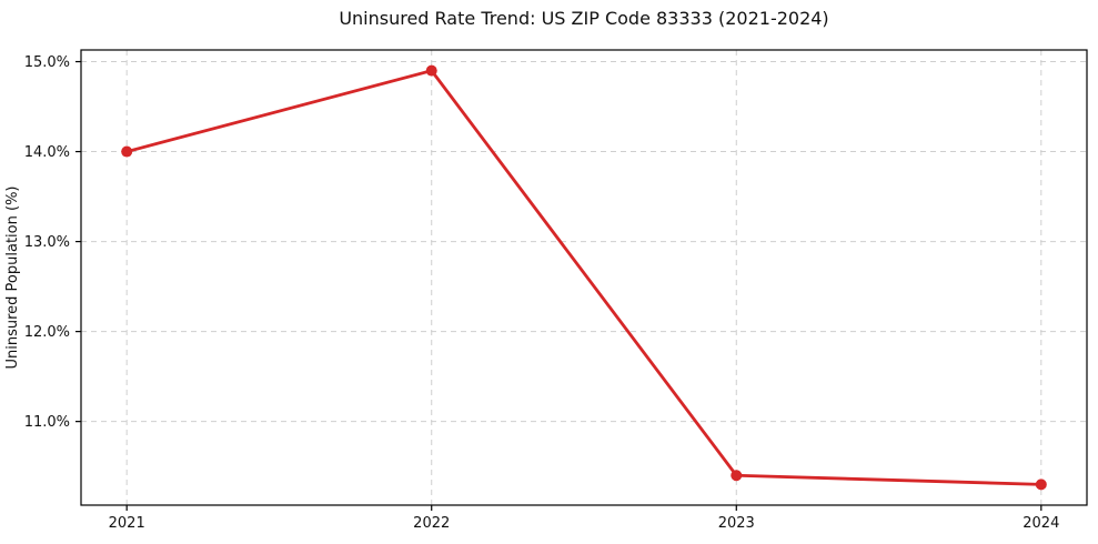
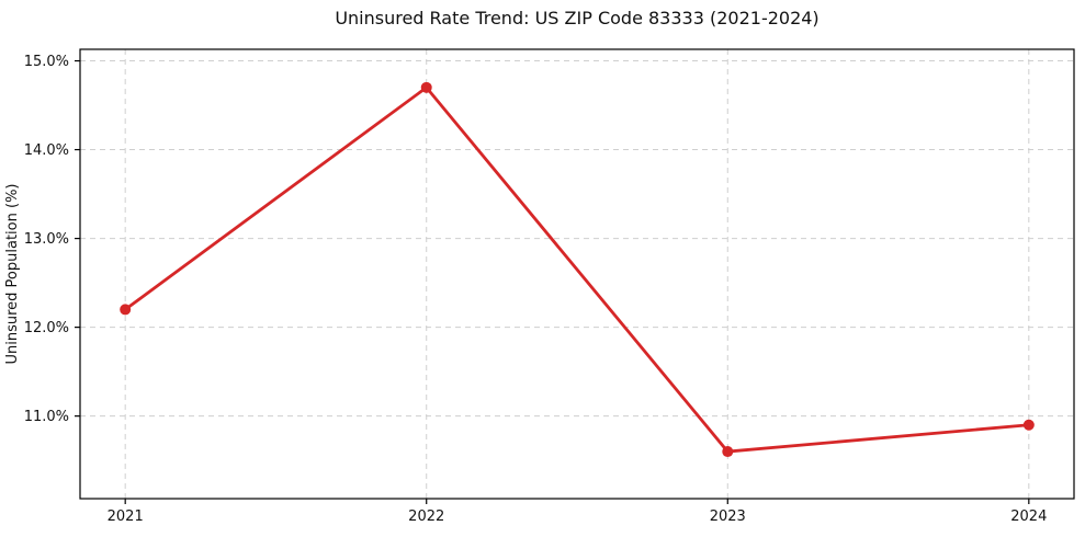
2021: 14.0% -> 12.2%
2022: 14.9% -> 14.7%
2023: 10.4% -> 10.6%
2024: 10.3% -> 10.9%
